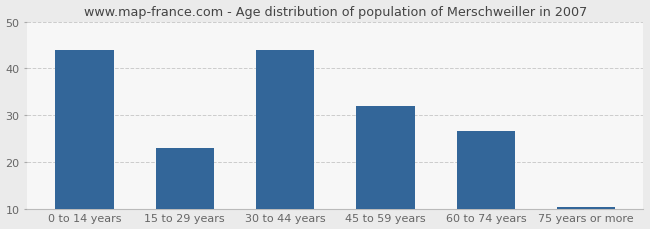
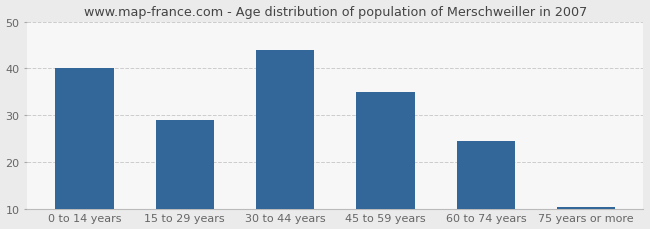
0 to 14 years: 44.0 -> 40.0
15 to 29 years: 23.0 -> 29.0
45 to 59 years: 32.0 -> 35.0
60 to 74 years: 26.5 -> 24.5
